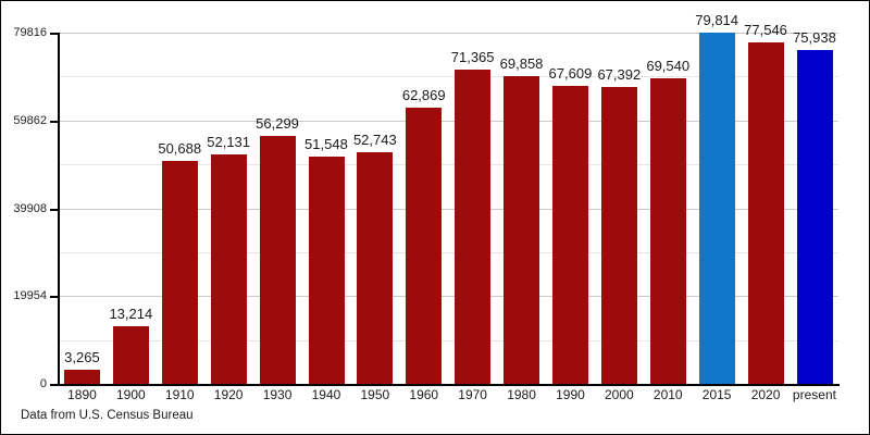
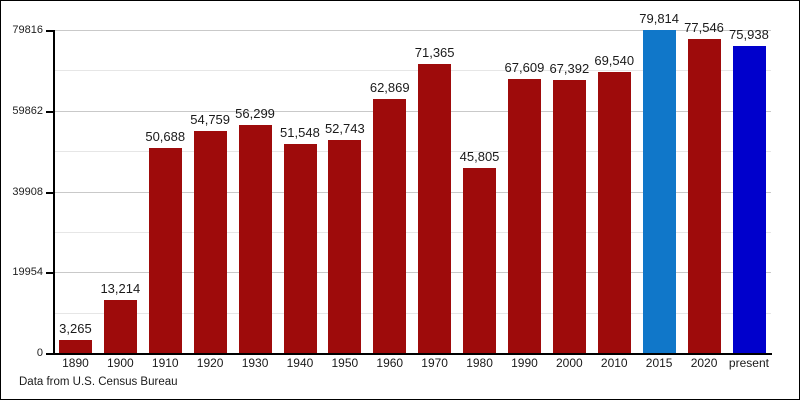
1920: 52,131 -> 54,759
1980: 69,858 -> 45,805
